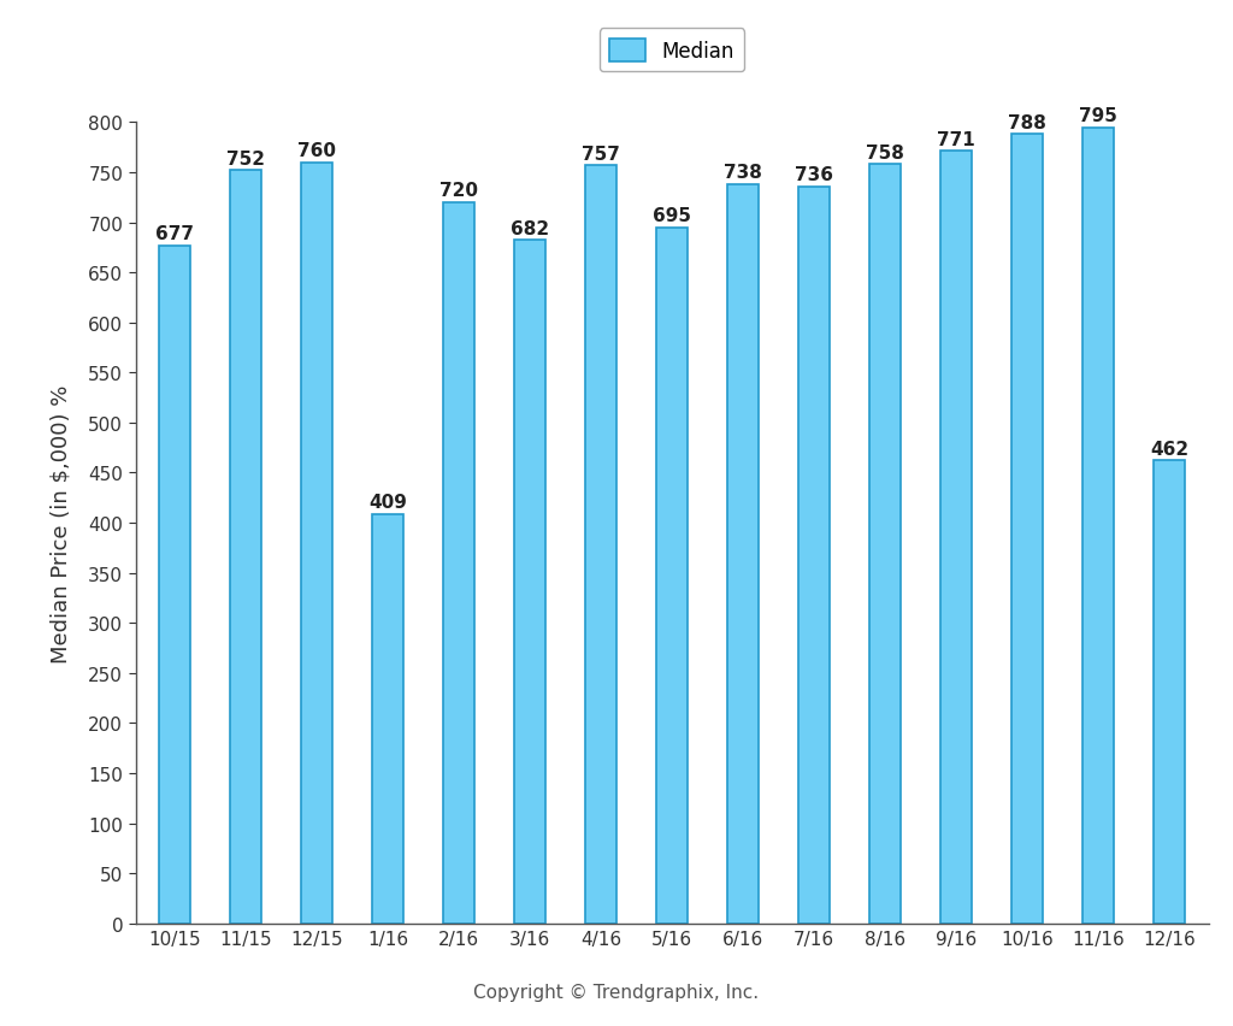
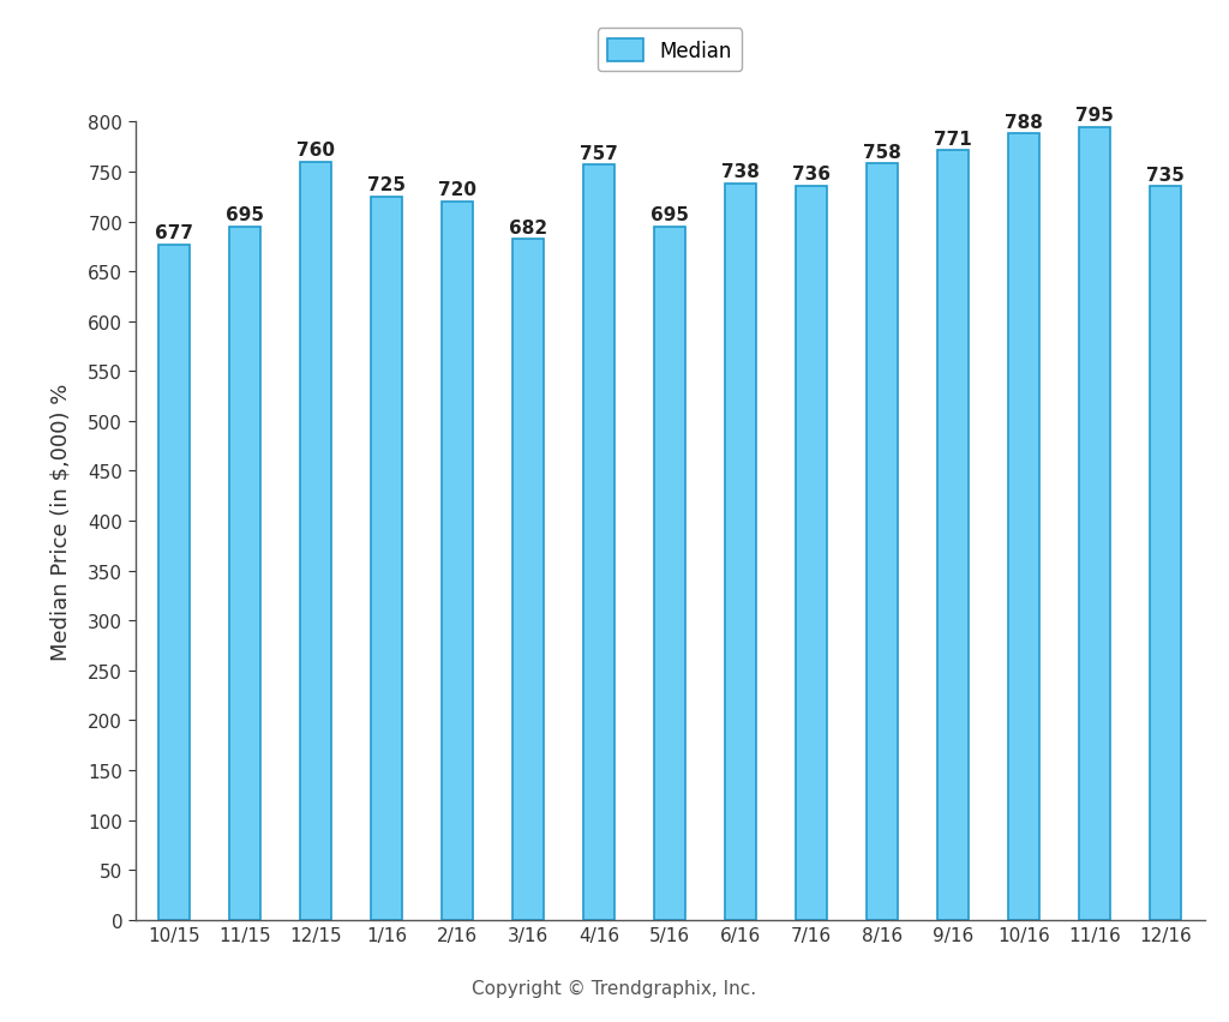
11/15: 752 -> 695
1/16: 409 -> 725
12/16: 462 -> 735
